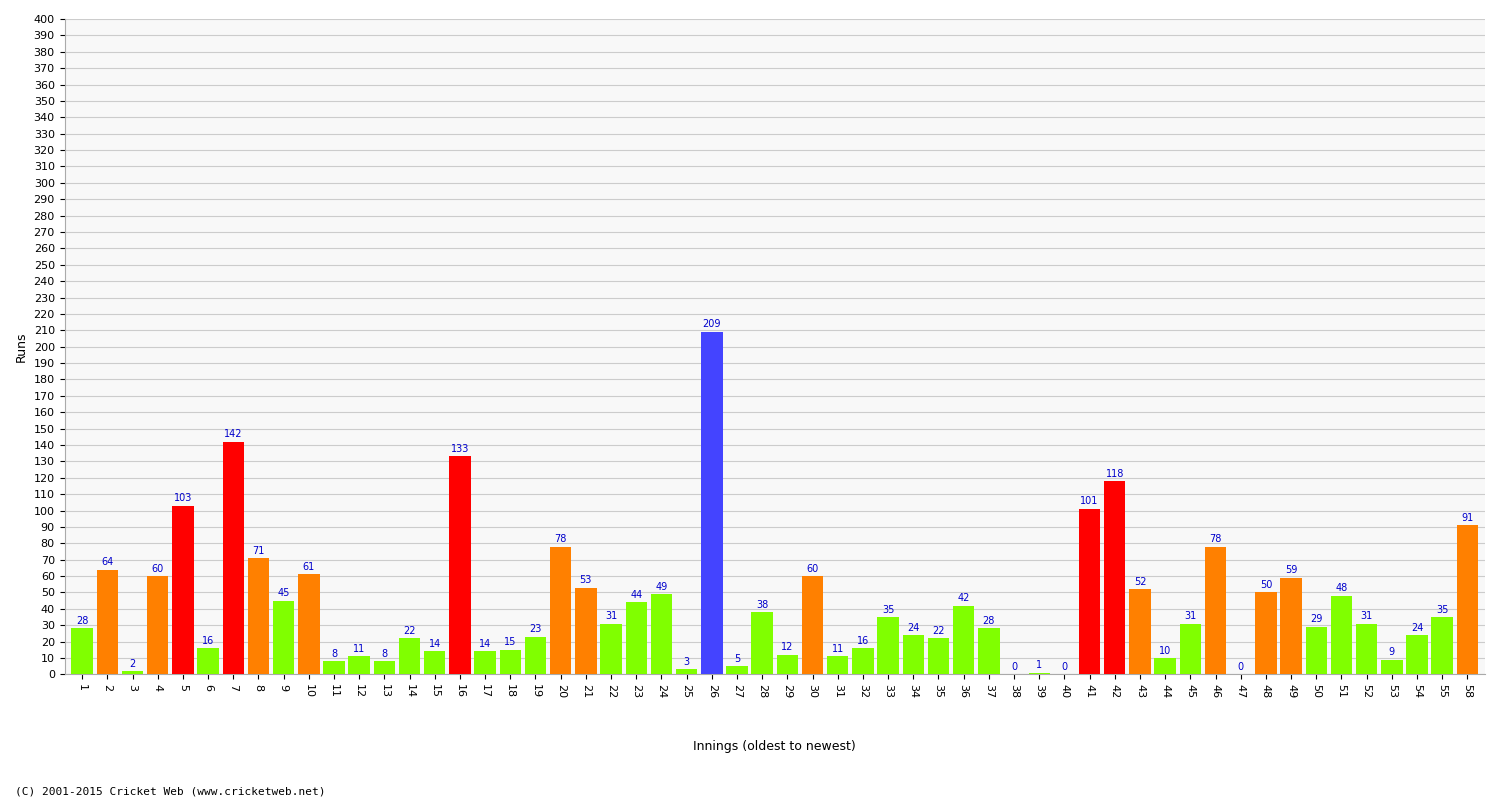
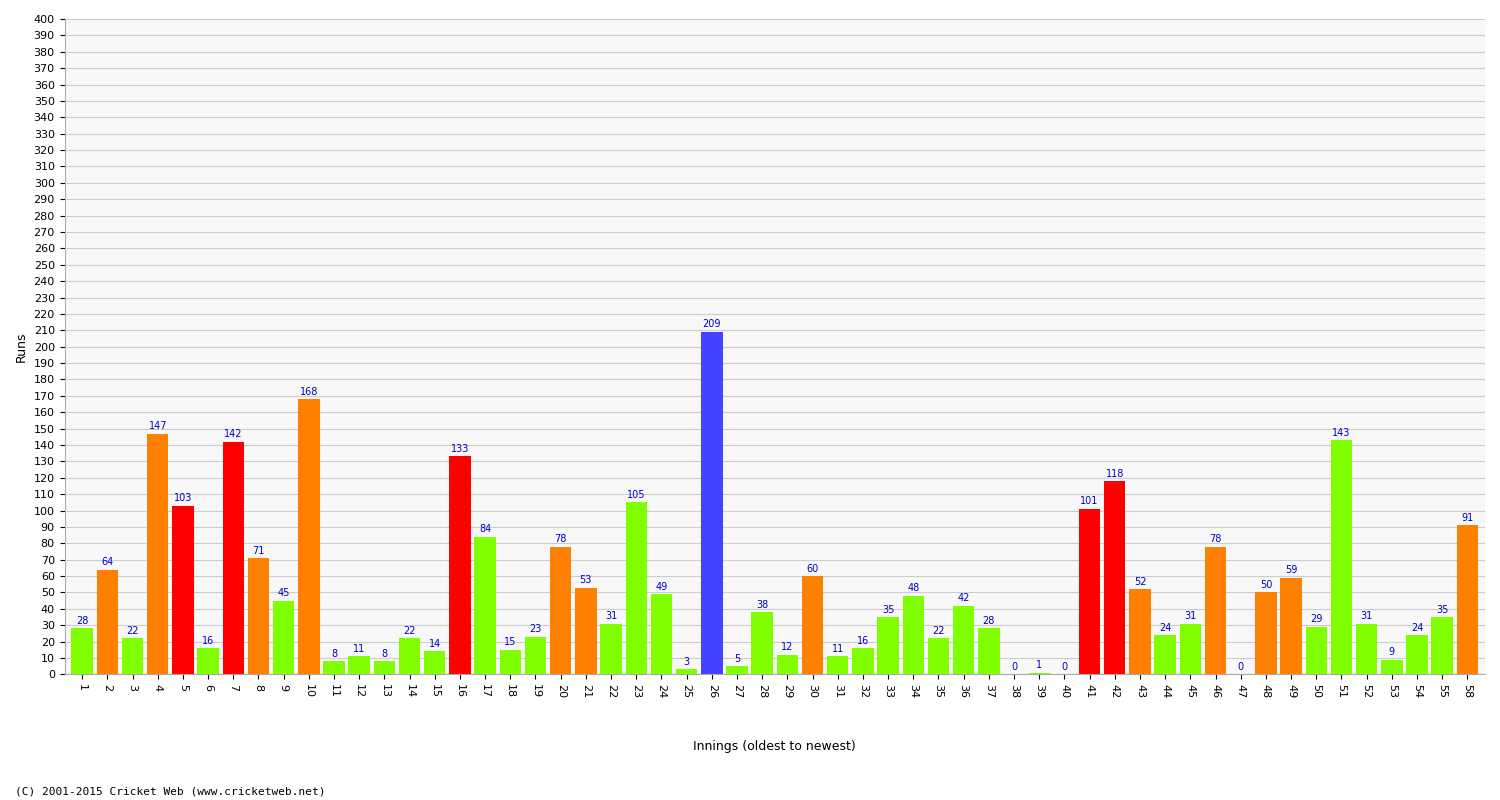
3: 2 -> 22
4: 60 -> 147
10: 61 -> 168
17: 14 -> 84
23: 44 -> 105
34: 24 -> 48
44: 10 -> 24
51: 48 -> 143
